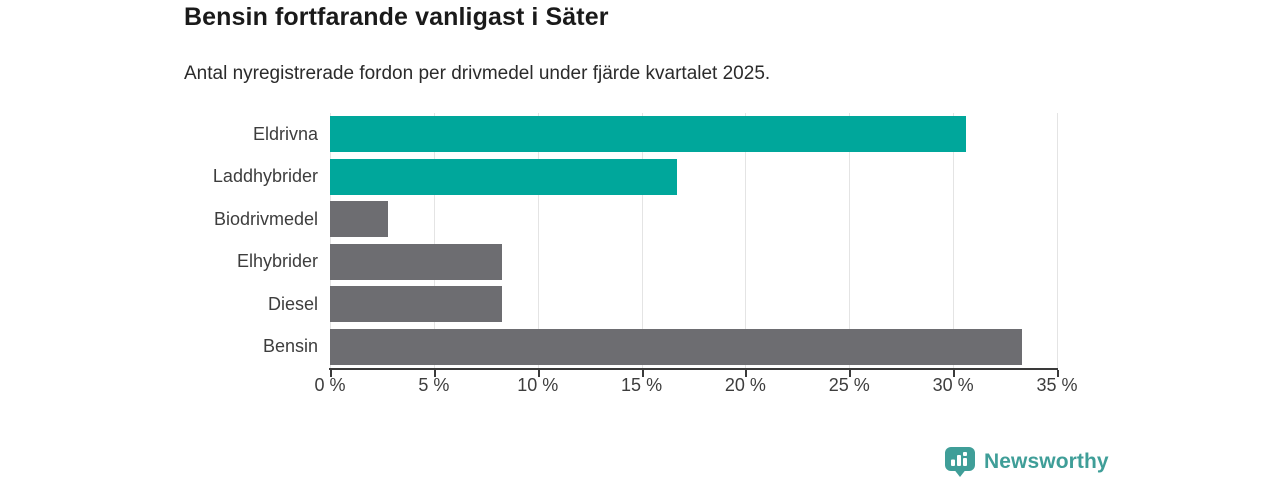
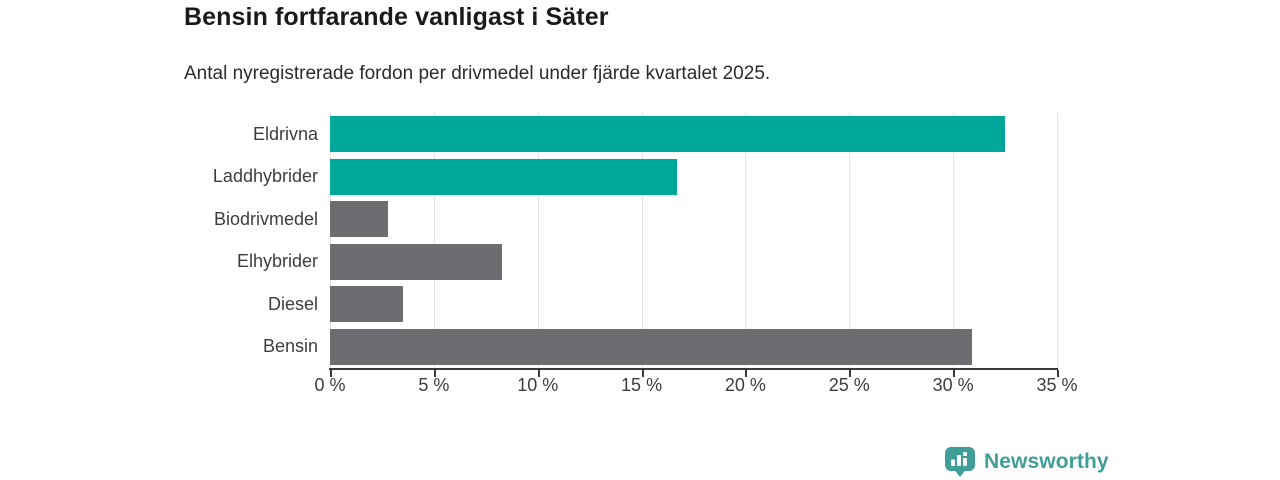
Eldrivna: 30.6% -> 32.5%
Diesel: 8.3% -> 3.5%
Bensin: 33.3% -> 30.9%
